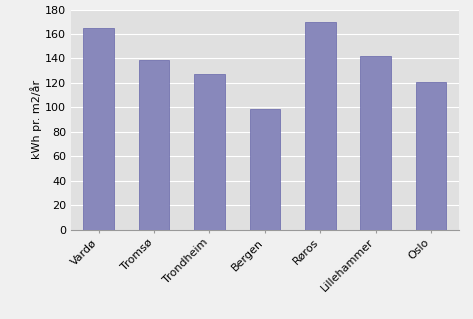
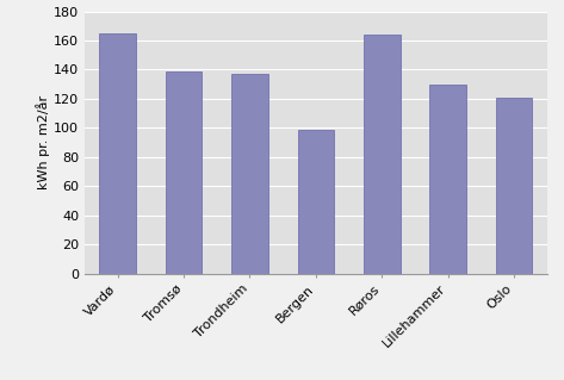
Trondheim: 127 -> 137
Røros: 170 -> 164
Lillehammer: 142 -> 130
